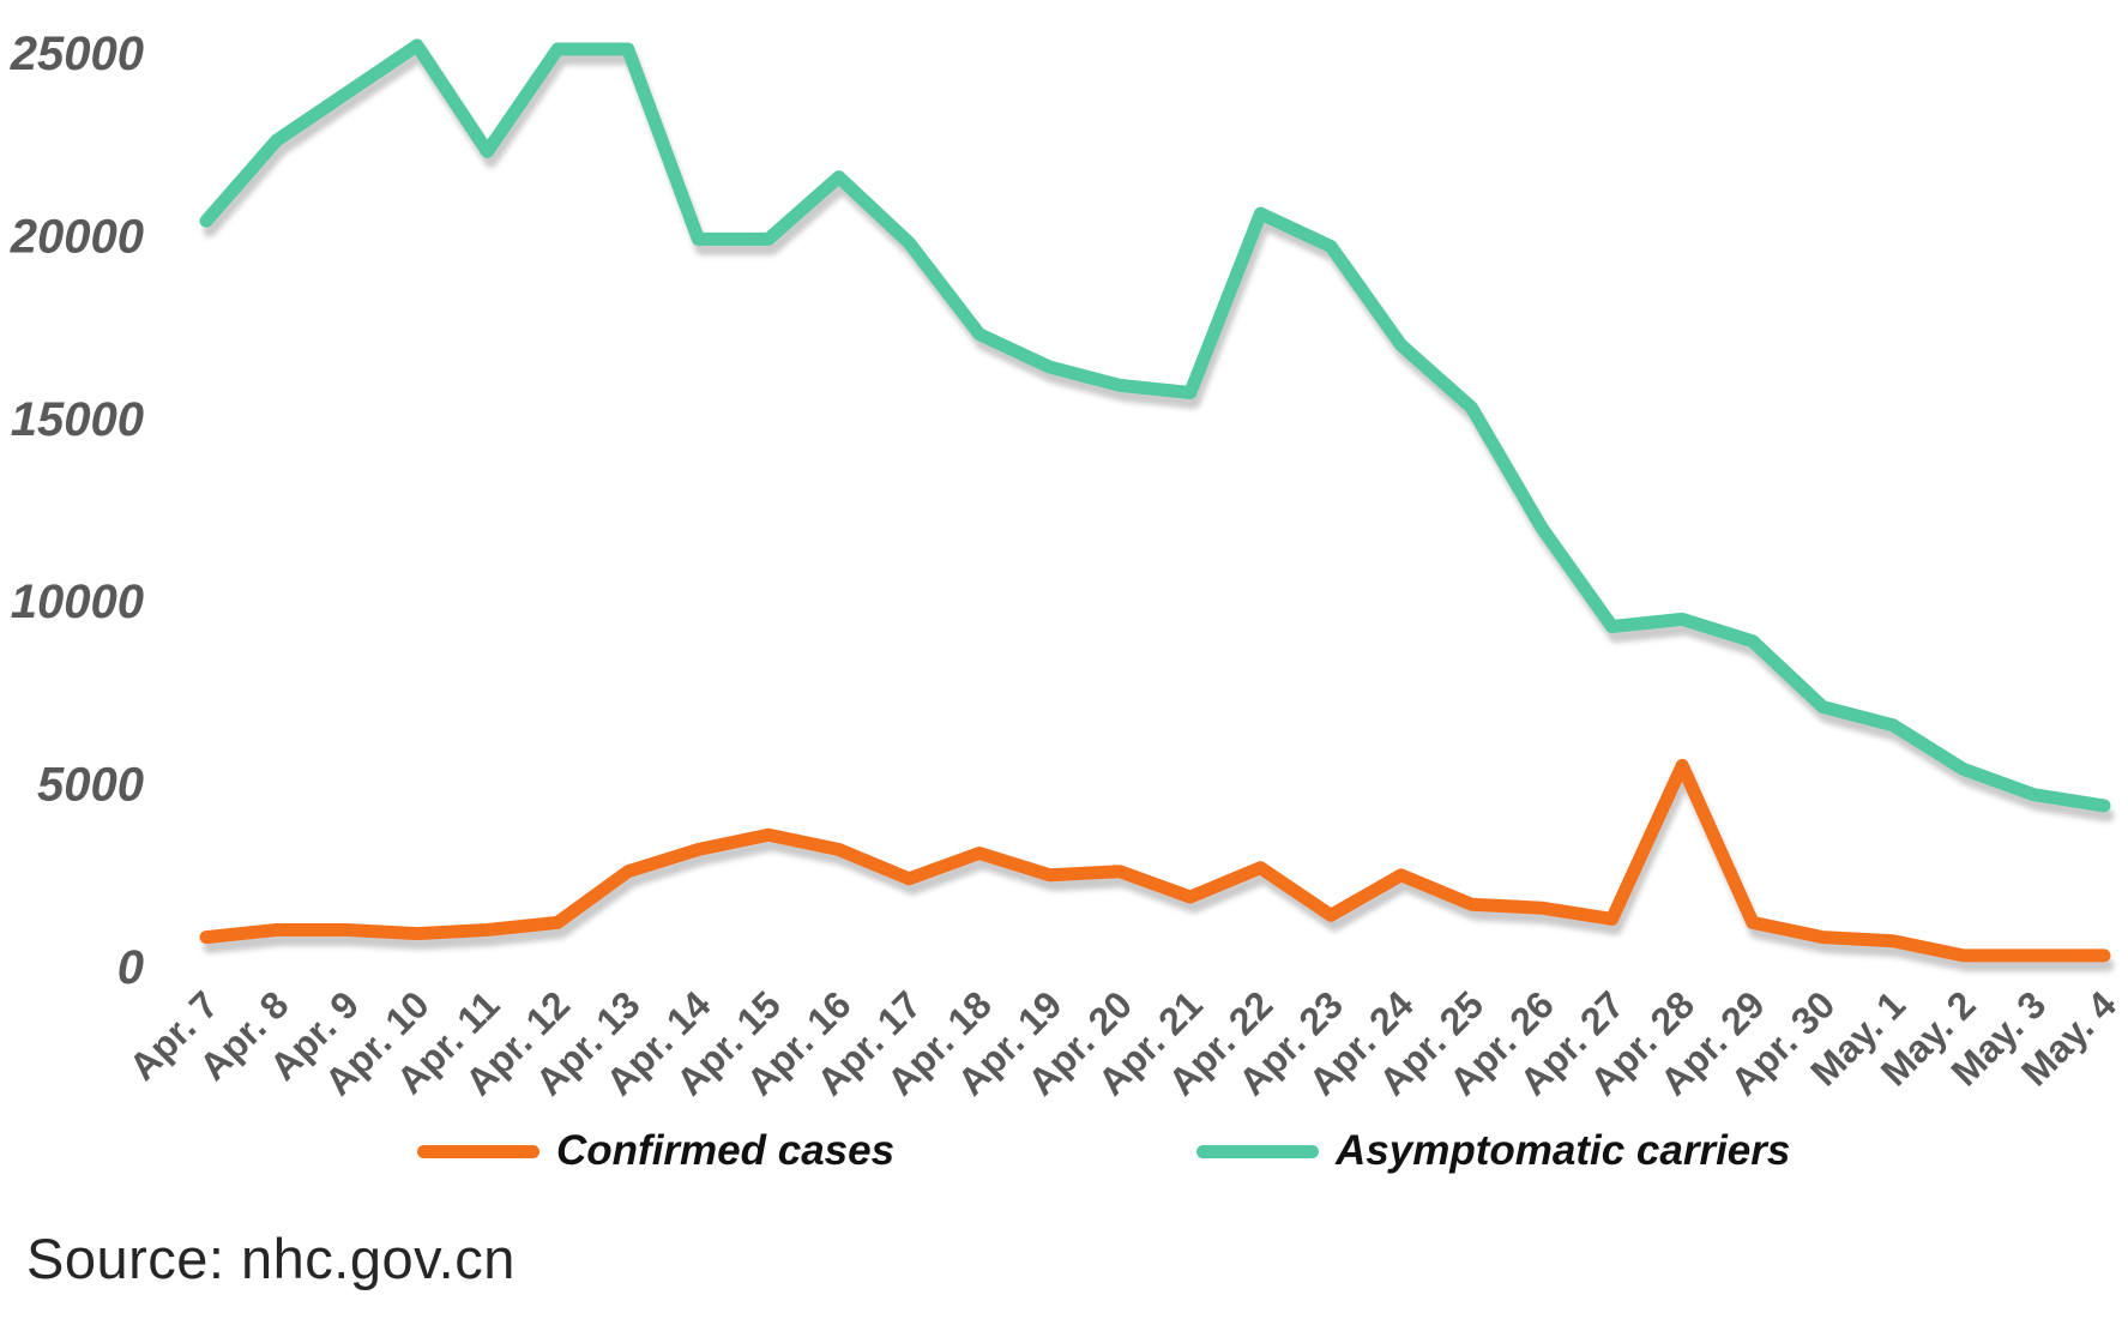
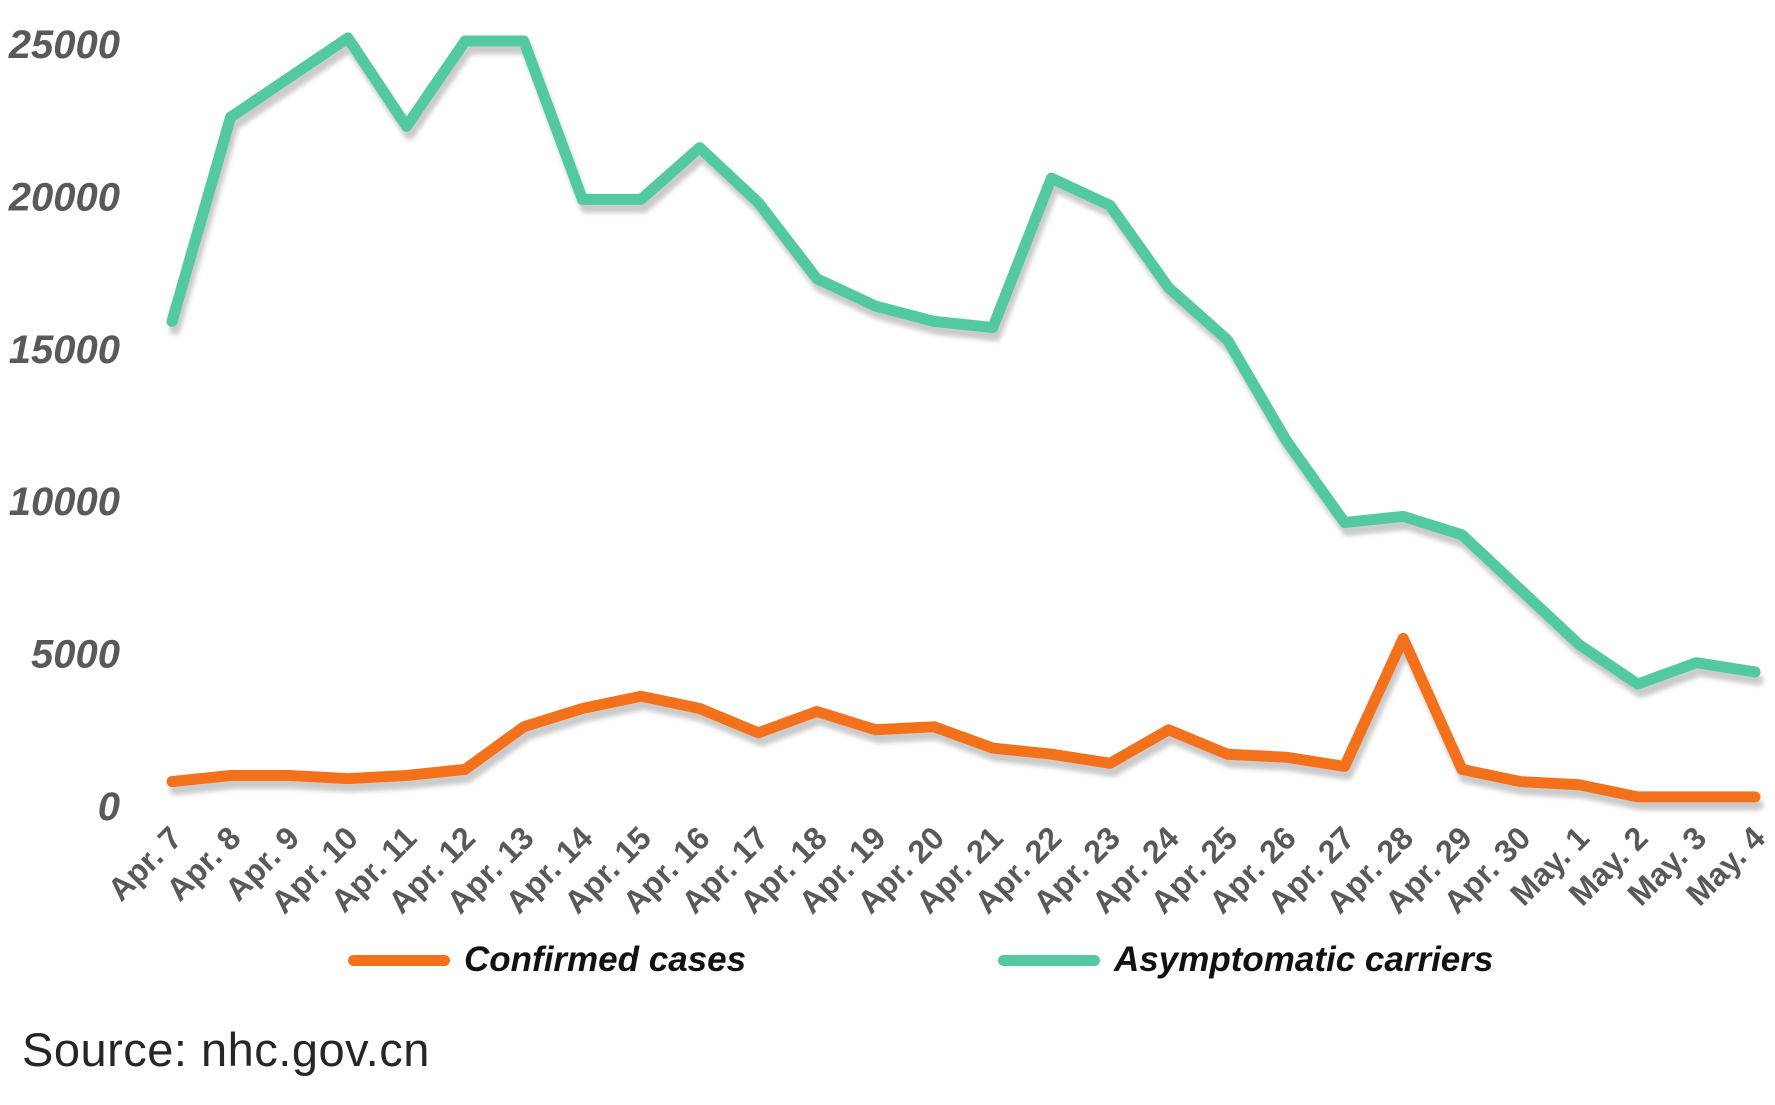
Asymptomatic carriers/Apr. 7: 20400 -> 15900
Confirmed cases/Apr. 22: 2700 -> 1700
Asymptomatic carriers/May. 1: 6600 -> 5300
Asymptomatic carriers/May. 2: 5400 -> 4000
